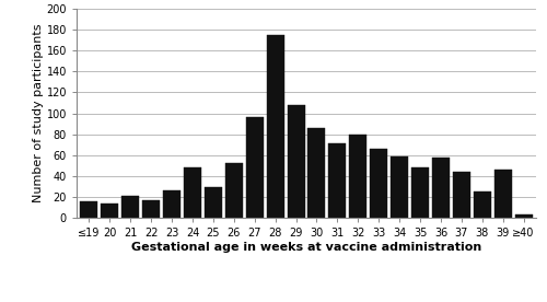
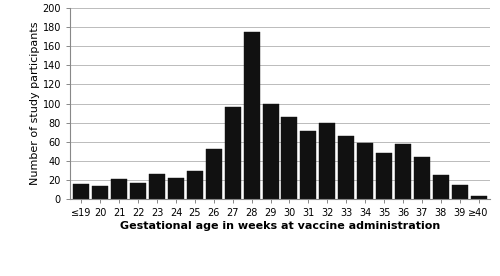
24: 48 -> 22
29: 108 -> 100
39: 46 -> 14
